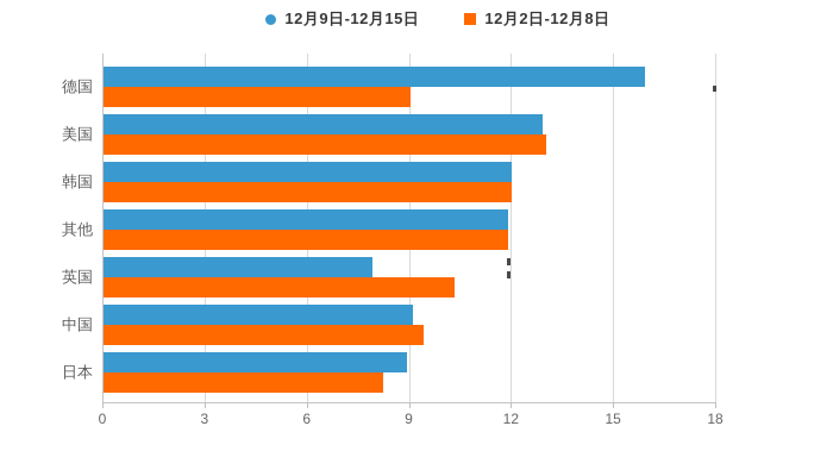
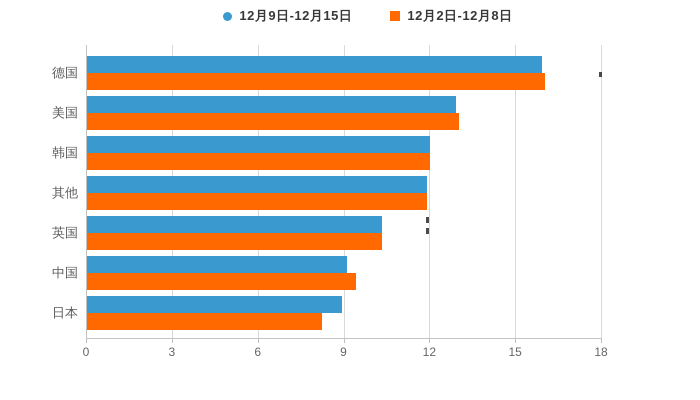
12月2日-12月8日/德国: 9.0 -> 16.0
12月9日-12月15日/英国: 7.9 -> 10.3
